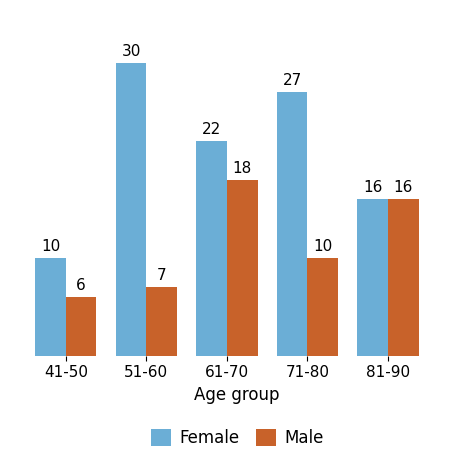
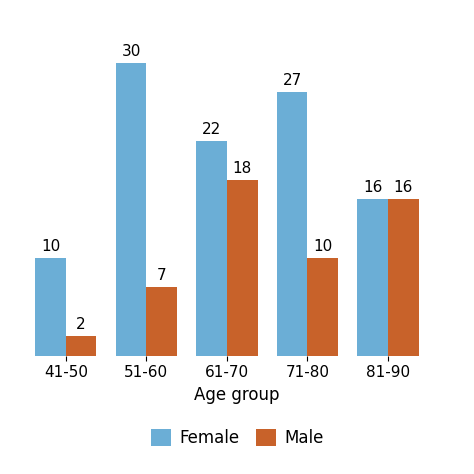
Male/41-50: 6 -> 2
